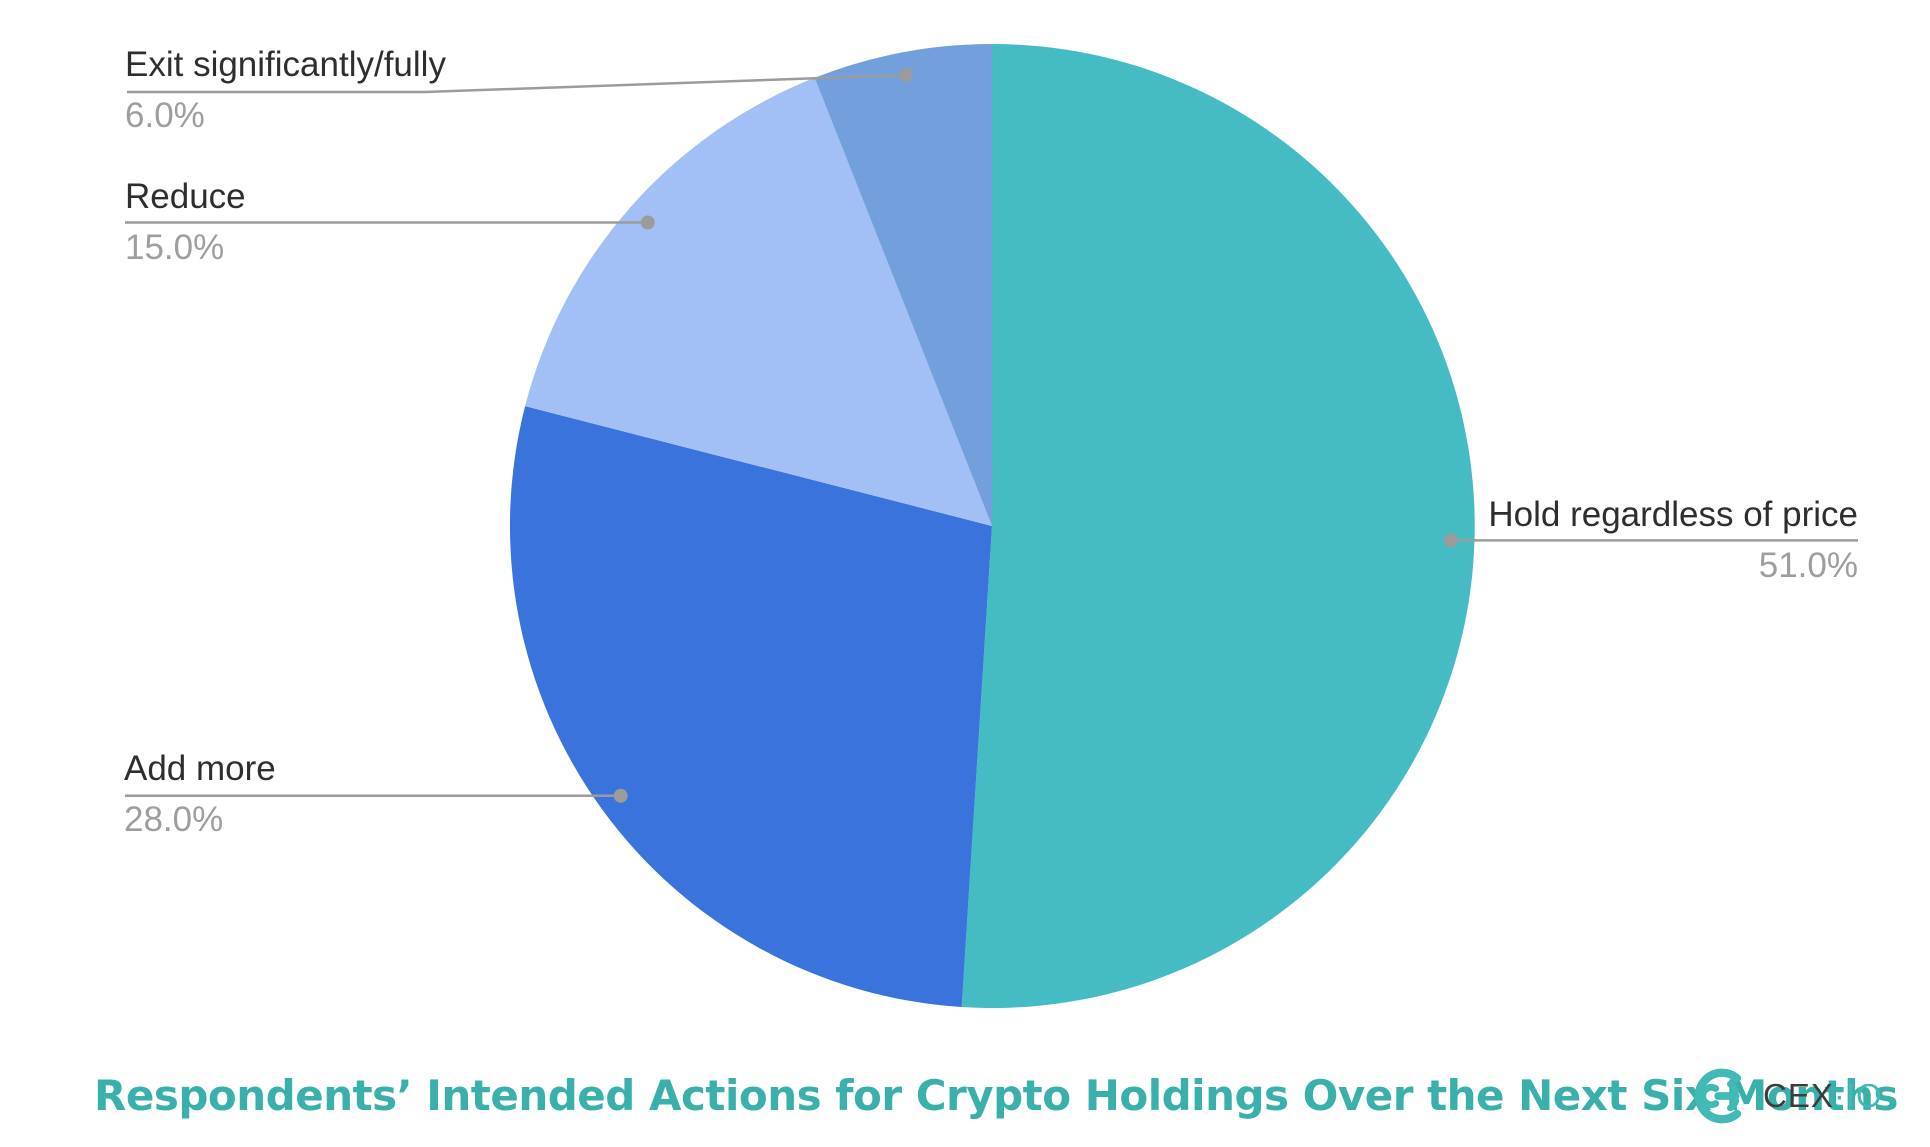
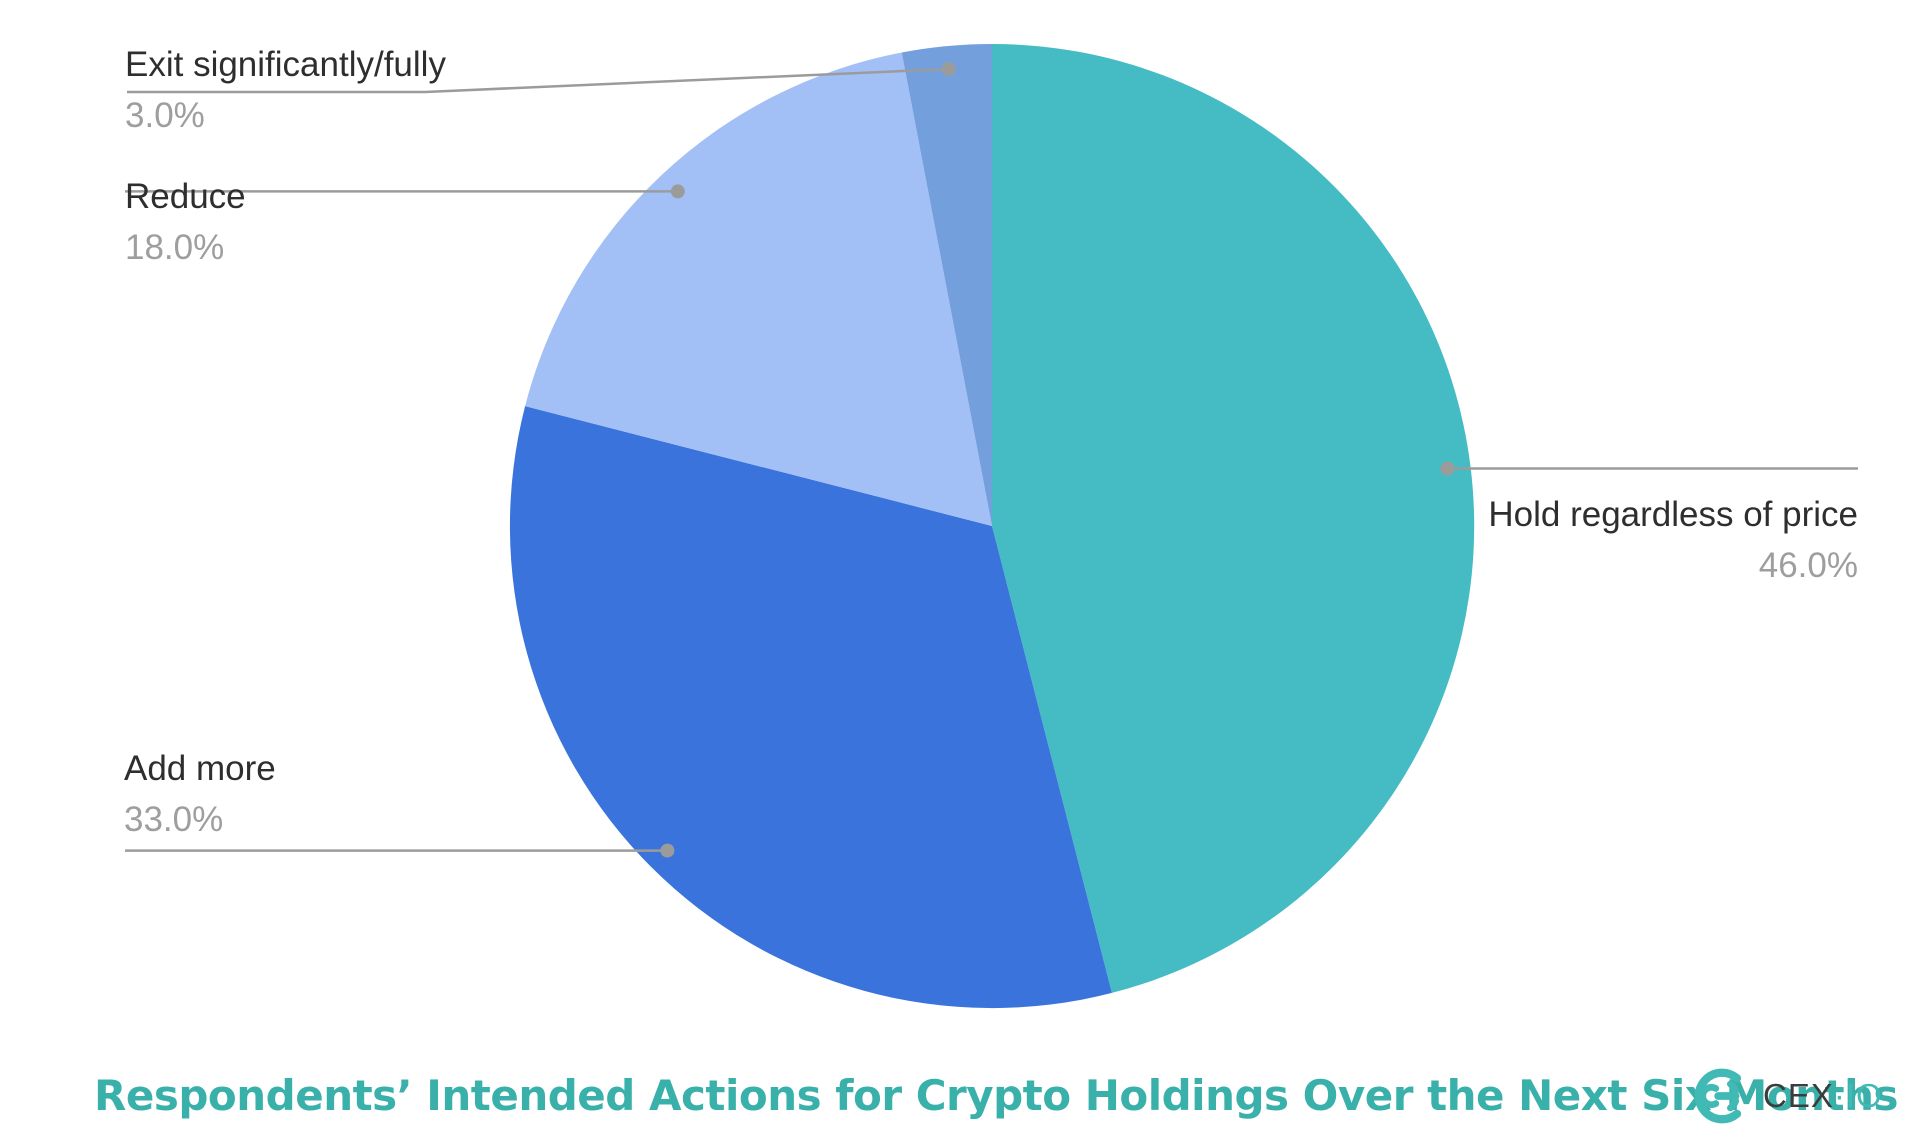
Hold regardless of price: 51.0% -> 46.0%
Add more: 28.0% -> 33.0%
Reduce: 15.0% -> 18.0%
Exit significantly/fully: 6.0% -> 3.0%
